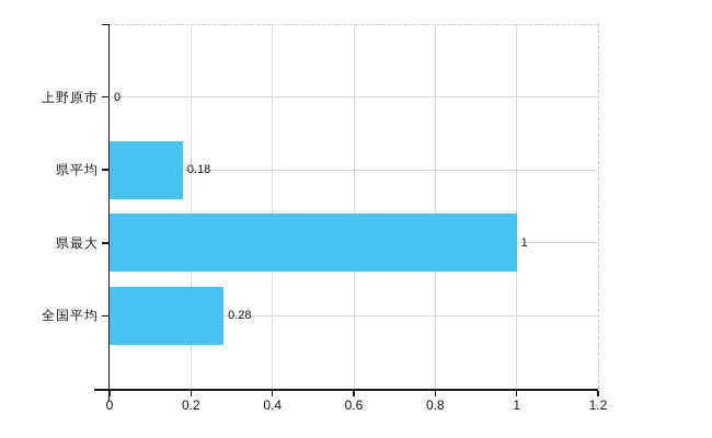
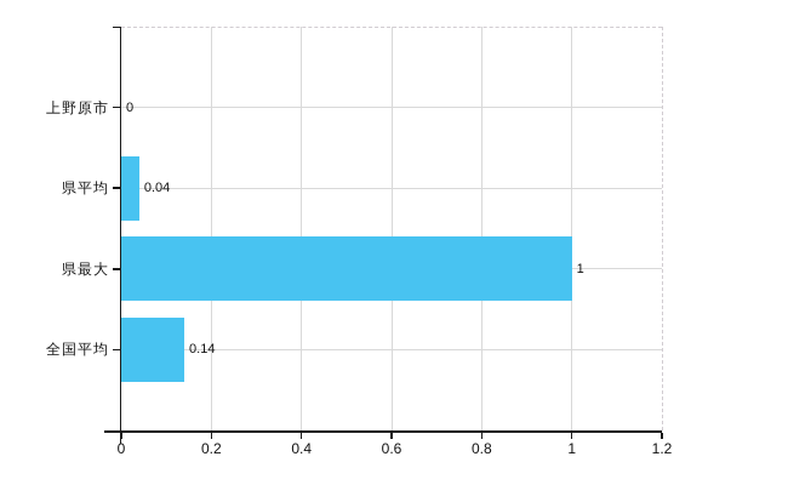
県平均: 0.18 -> 0.04
全国平均: 0.28 -> 0.14
